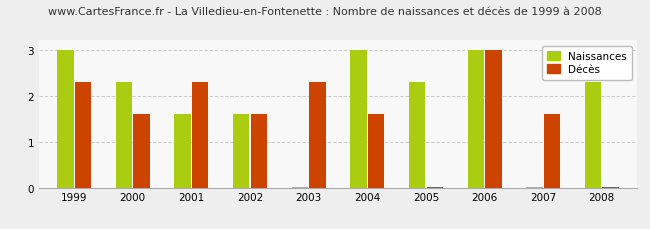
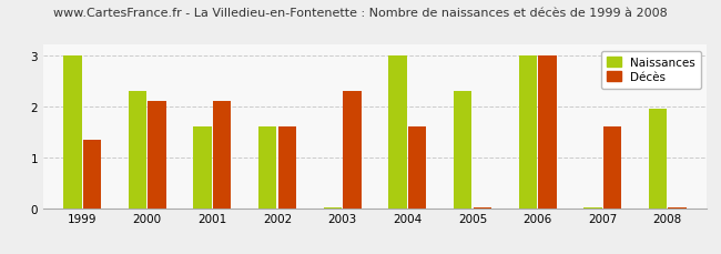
Décès/1999: 2.30 -> 1.35
Décès/2000: 1.60 -> 2.10
Décès/2001: 2.30 -> 2.10
Naissances/2008: 2.30 -> 1.95
